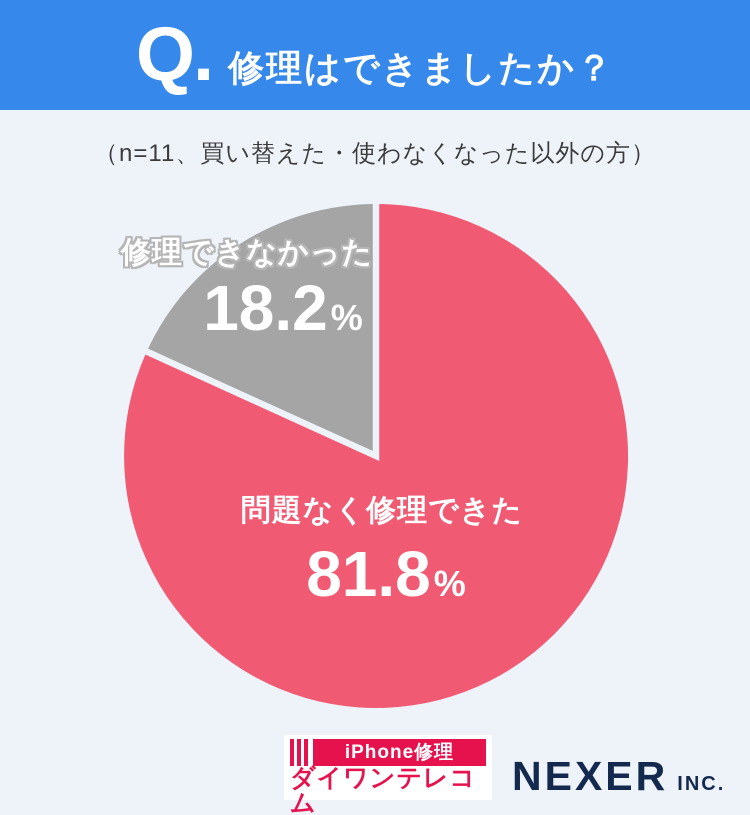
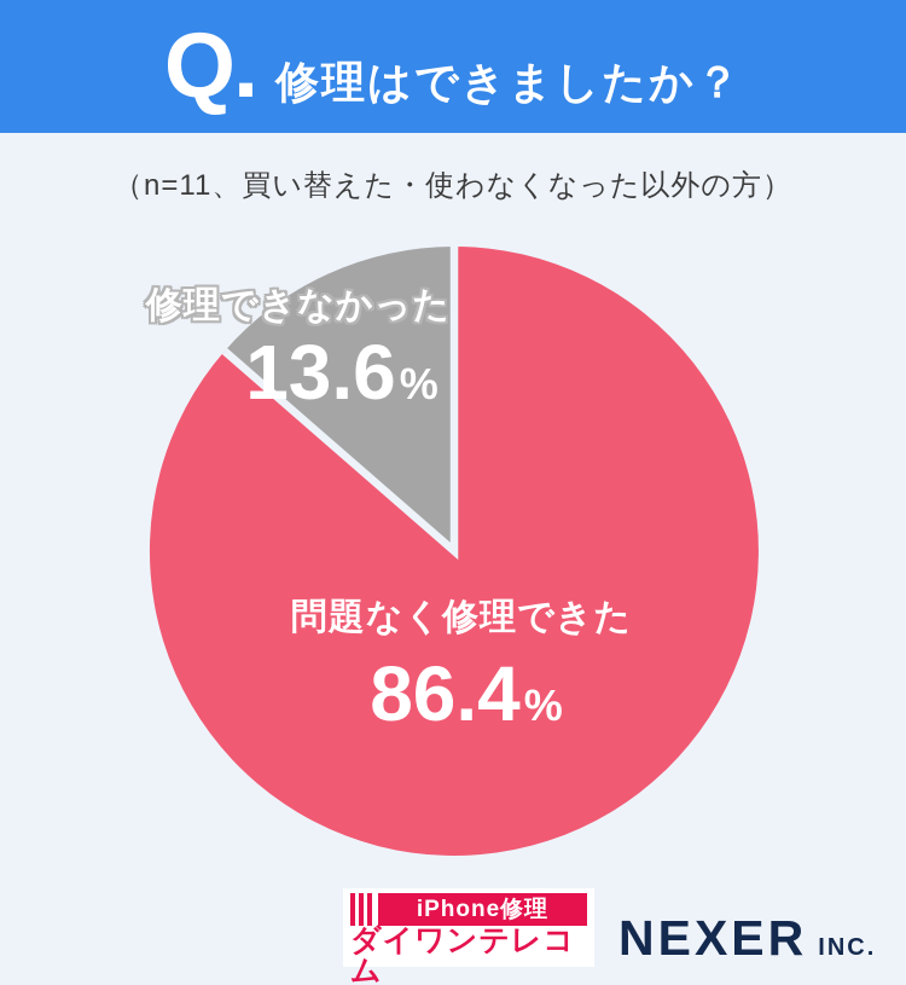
問題なく修理できた: 81.8 -> 86.4
修理できなかった: 18.2 -> 13.6
